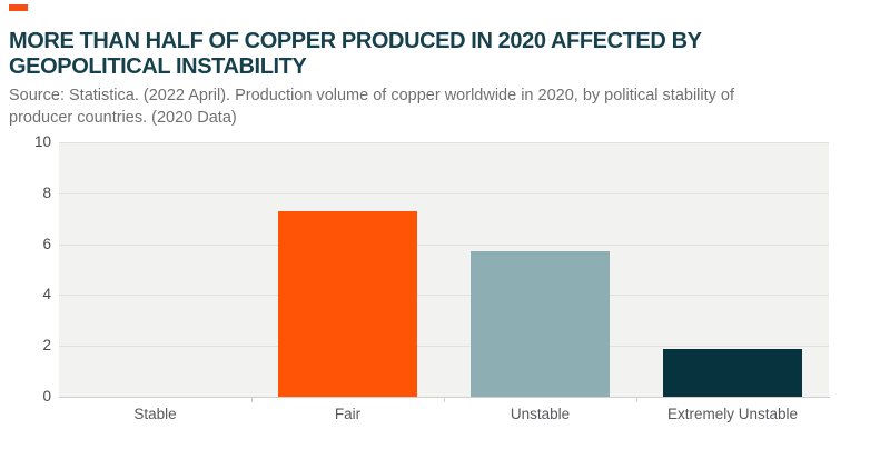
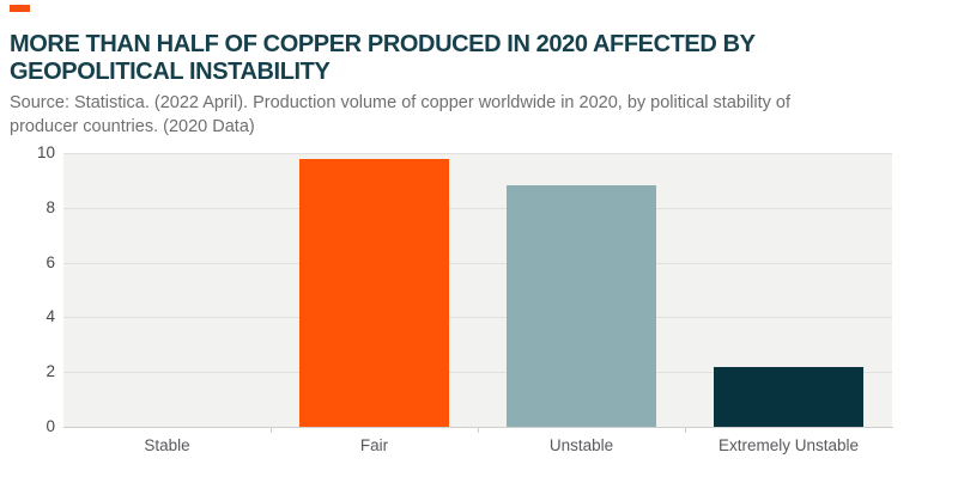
Fair: 7.3 -> 9.8
Unstable: 5.7 -> 8.8
Extremely Unstable: 1.9 -> 2.2
